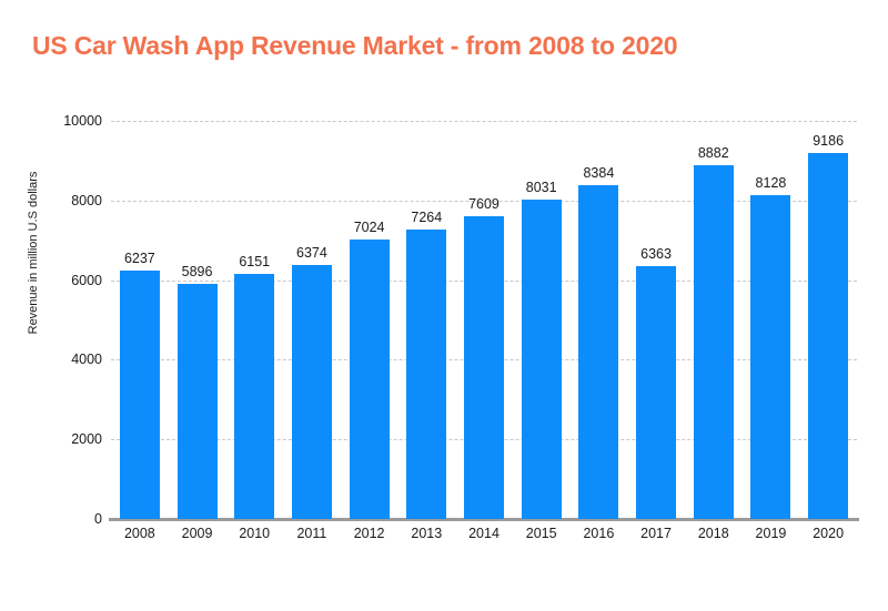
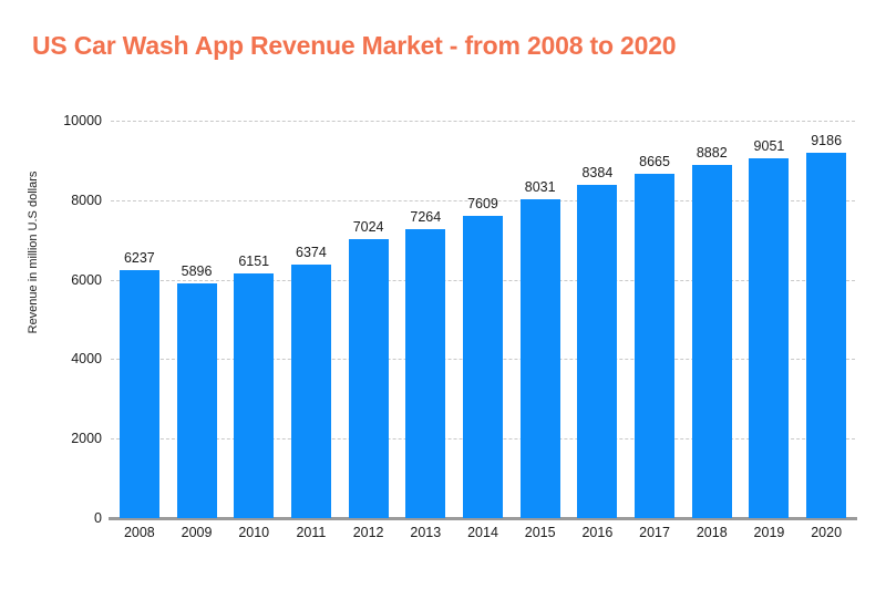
2017: 6363 -> 8665
2019: 8128 -> 9051
